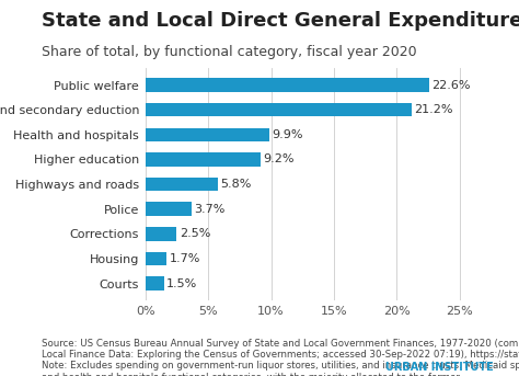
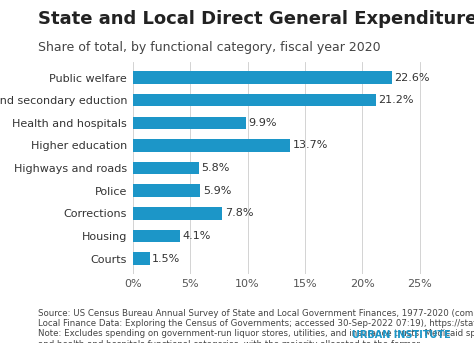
Higher education: 9.2% -> 13.7%
Police: 3.7% -> 5.9%
Corrections: 2.5% -> 7.8%
Housing: 1.7% -> 4.1%
